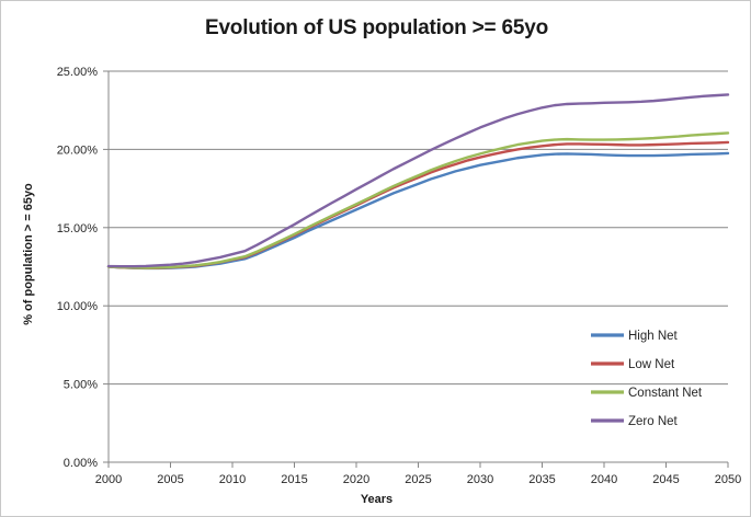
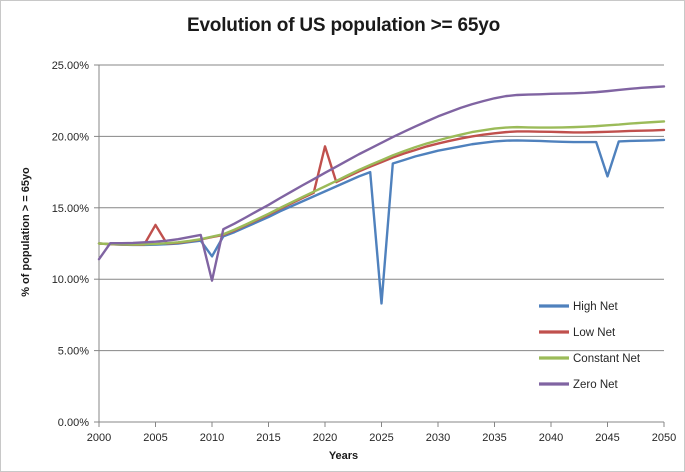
Zero Net/2000: 12.5% -> 11.4%
Low Net/2005: 12.4% -> 13.8%
High Net/2010: 12.8% -> 11.6%
Zero Net/2010: 13.3% -> 9.9%
Low Net/2020: 16.4% -> 19.3%
High Net/2025: 17.8% -> 8.3%
High Net/2045: 19.6% -> 17.2%
